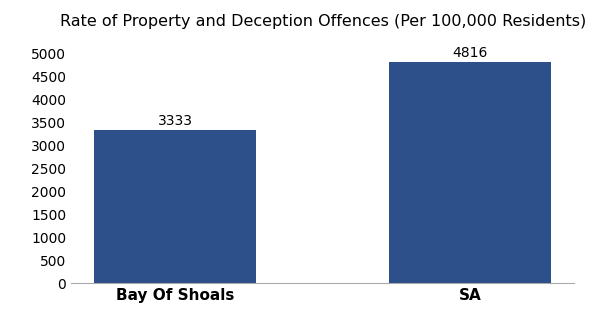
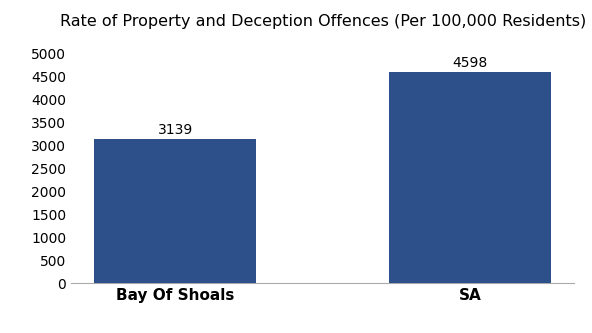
Bay Of Shoals: 3333 -> 3139
SA: 4816 -> 4598
